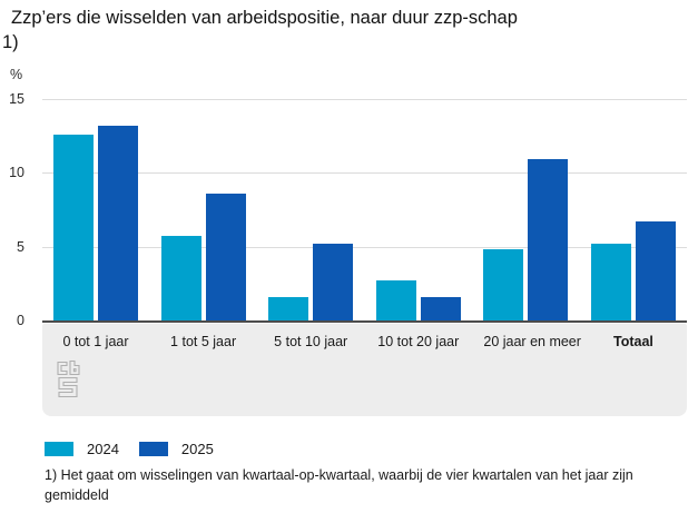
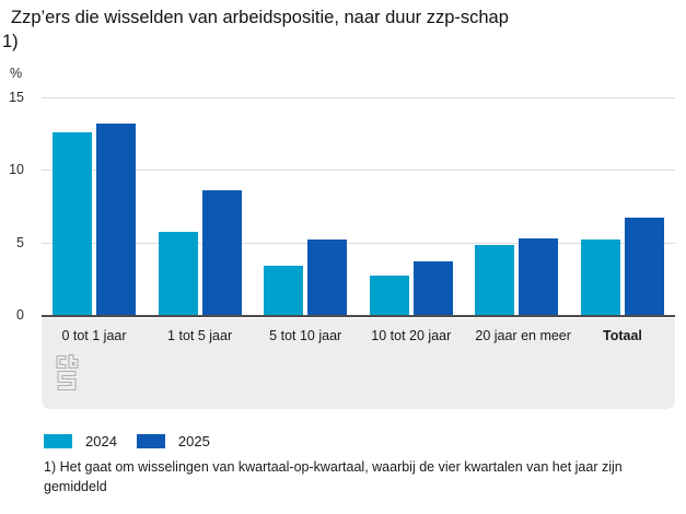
2024/5 tot 10 jaar: 1.6 -> 3.4
2025/10 tot 20 jaar: 1.6 -> 3.7
2025/20 jaar en meer: 10.9 -> 5.3
